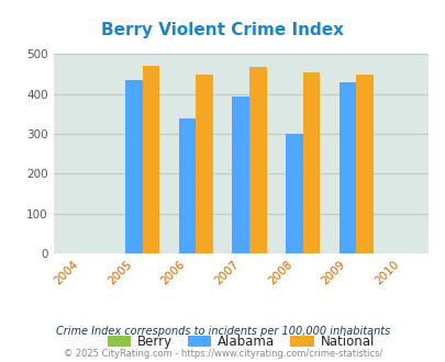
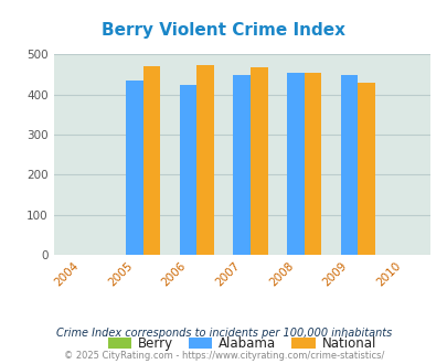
Alabama/2006: 340 -> 425
National/2006: 450 -> 473
Alabama/2007: 395 -> 448
Alabama/2008: 300 -> 455
Alabama/2009: 430 -> 450
National/2009: 450 -> 430
